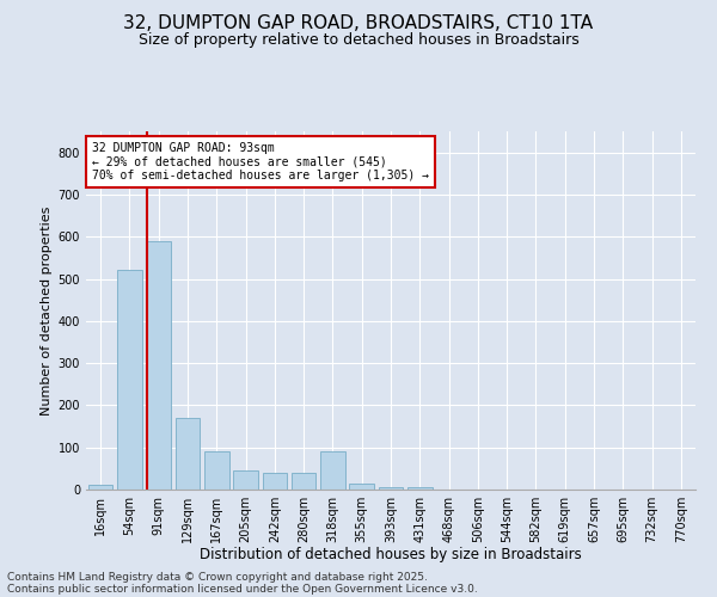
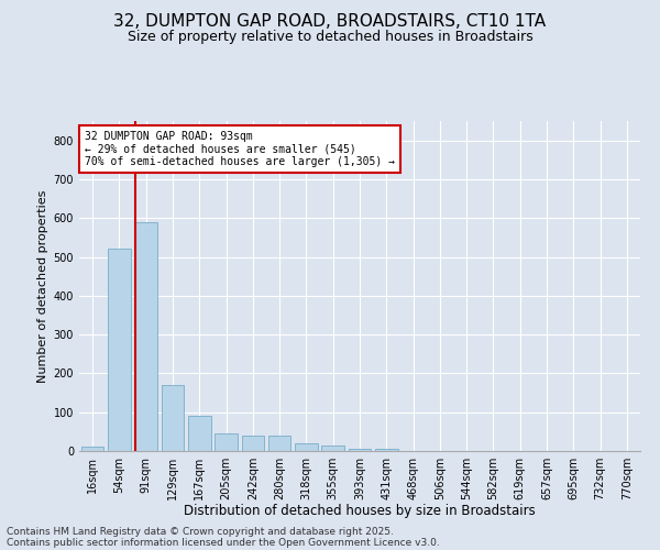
318sqm: 90 -> 20
